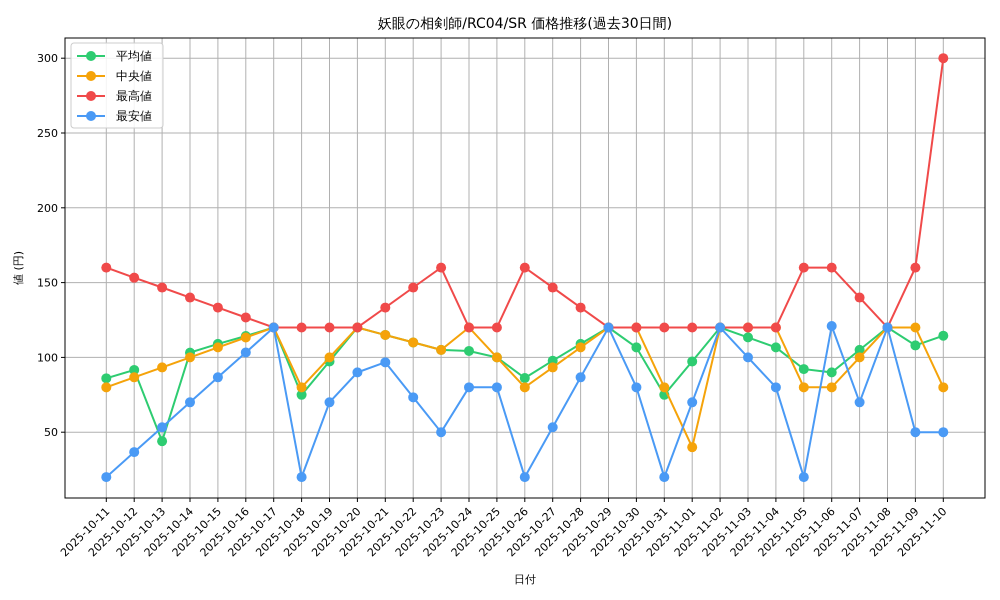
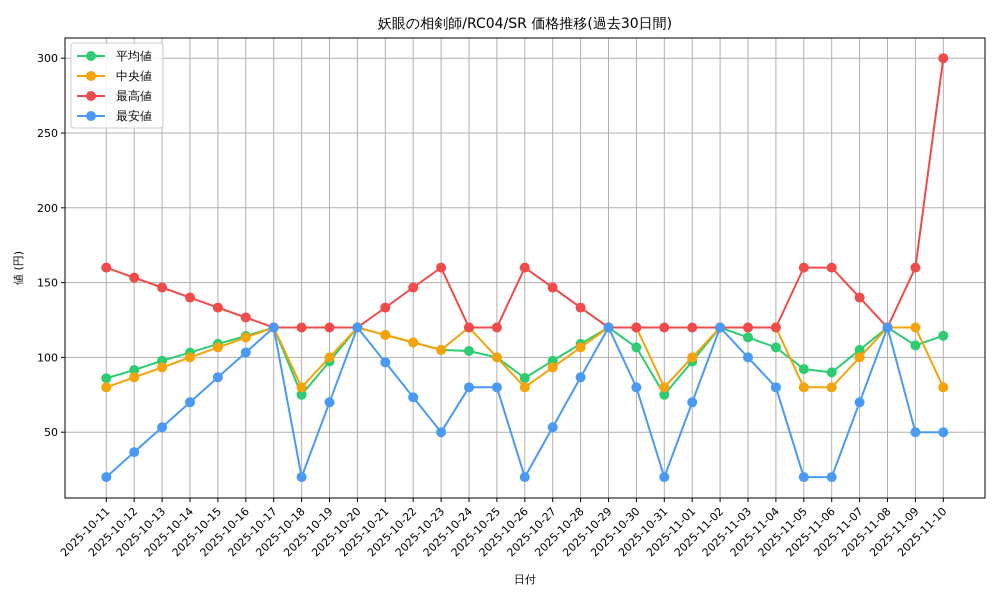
平均値/2025-10-13: 44 -> 98
最安値/2025-10-20: 90 -> 120
中央値/2025-11-01: 40 -> 100
最安値/2025-11-06: 121 -> 20
